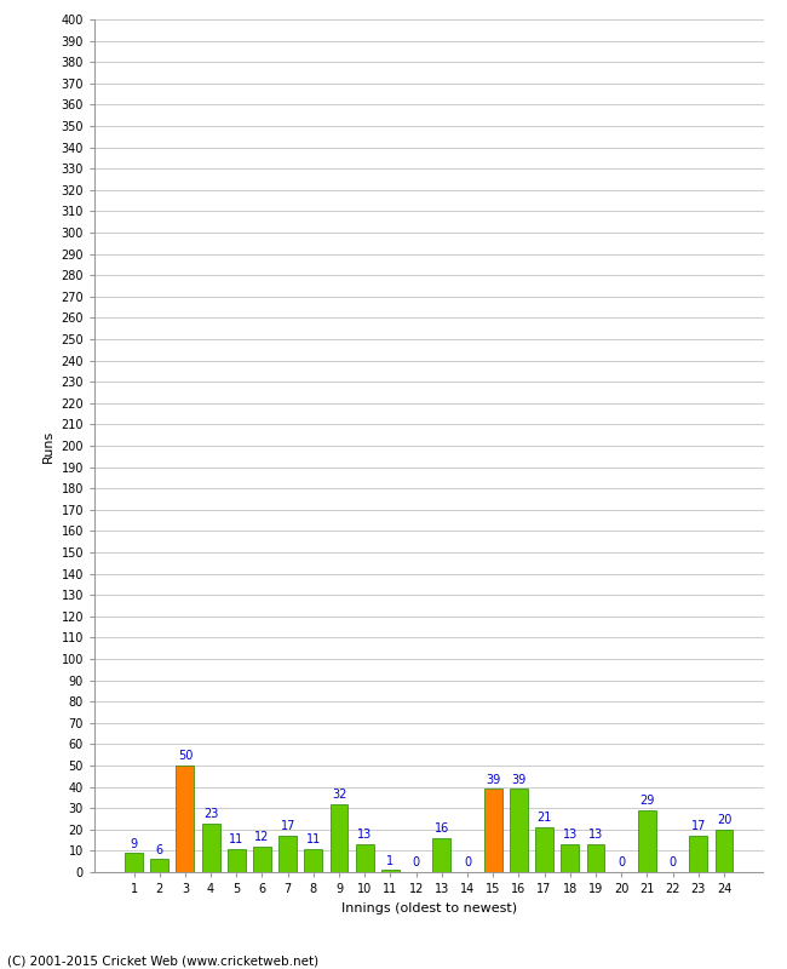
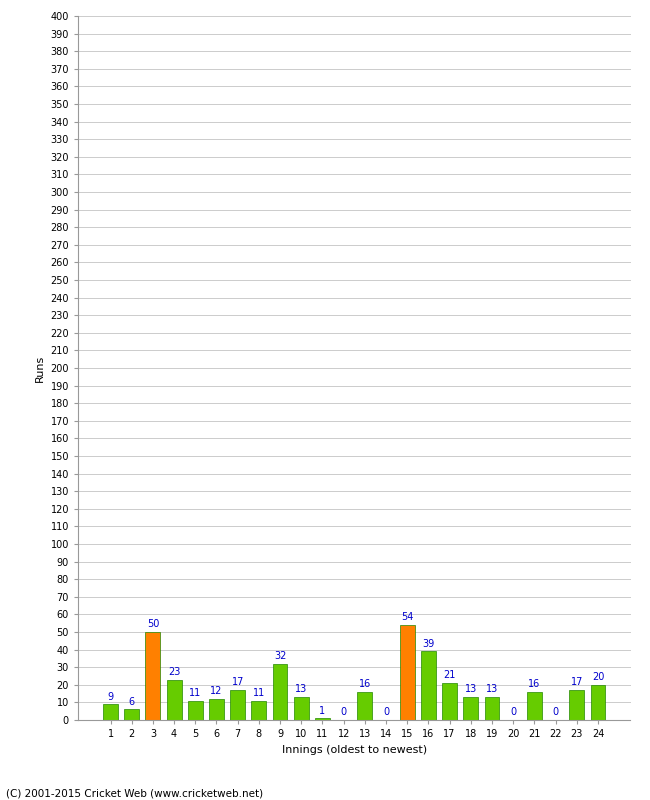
15: 39 -> 54
21: 29 -> 16
